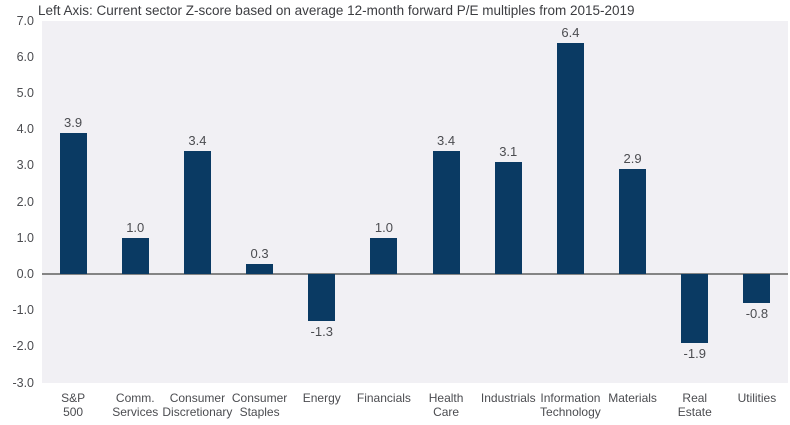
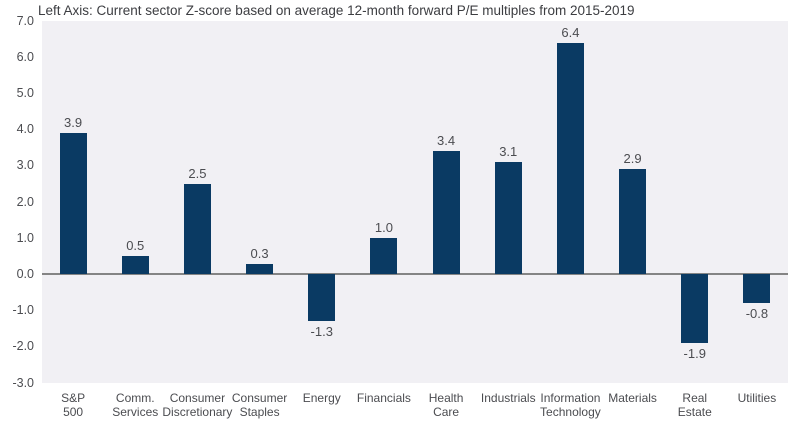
Comm. Services: 1.0 -> 0.5
Consumer Discretionary: 3.4 -> 2.5
